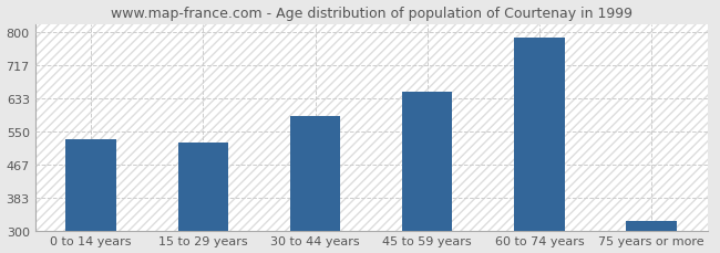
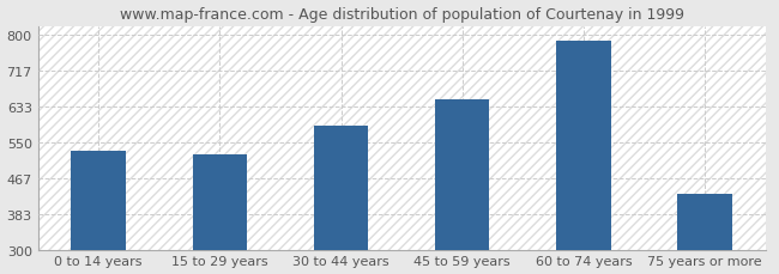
75 years or more: 323 -> 430
